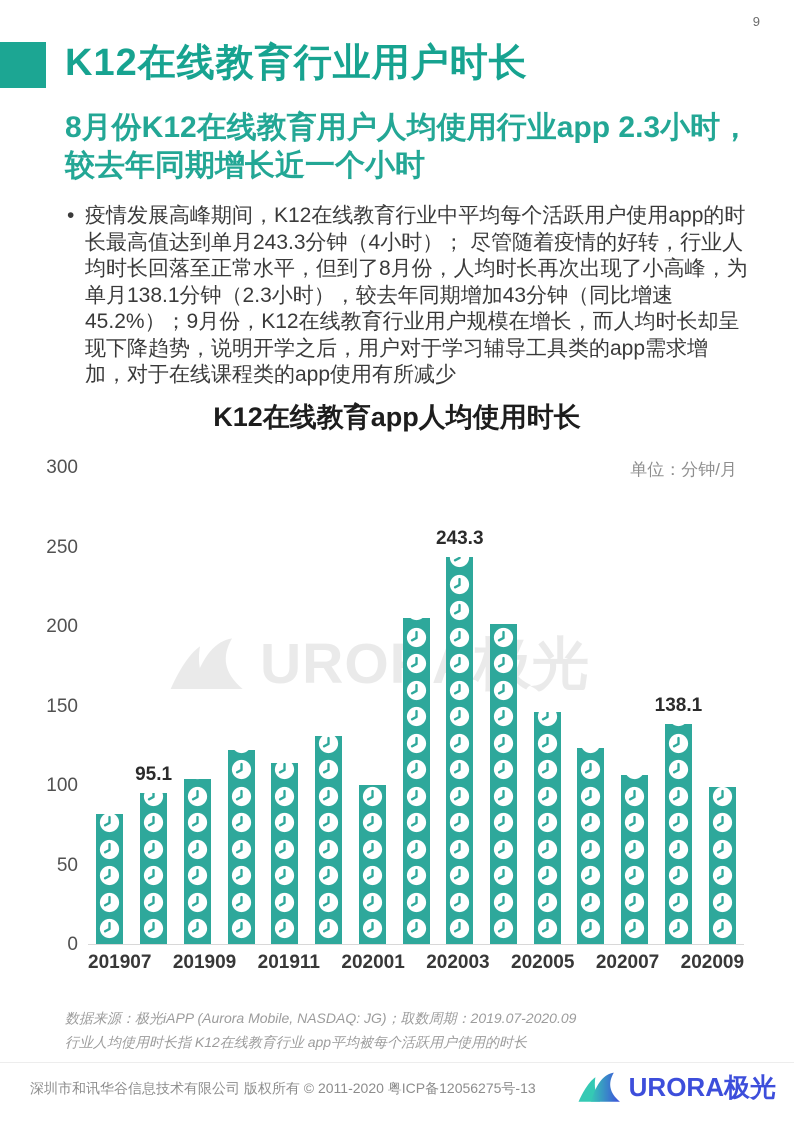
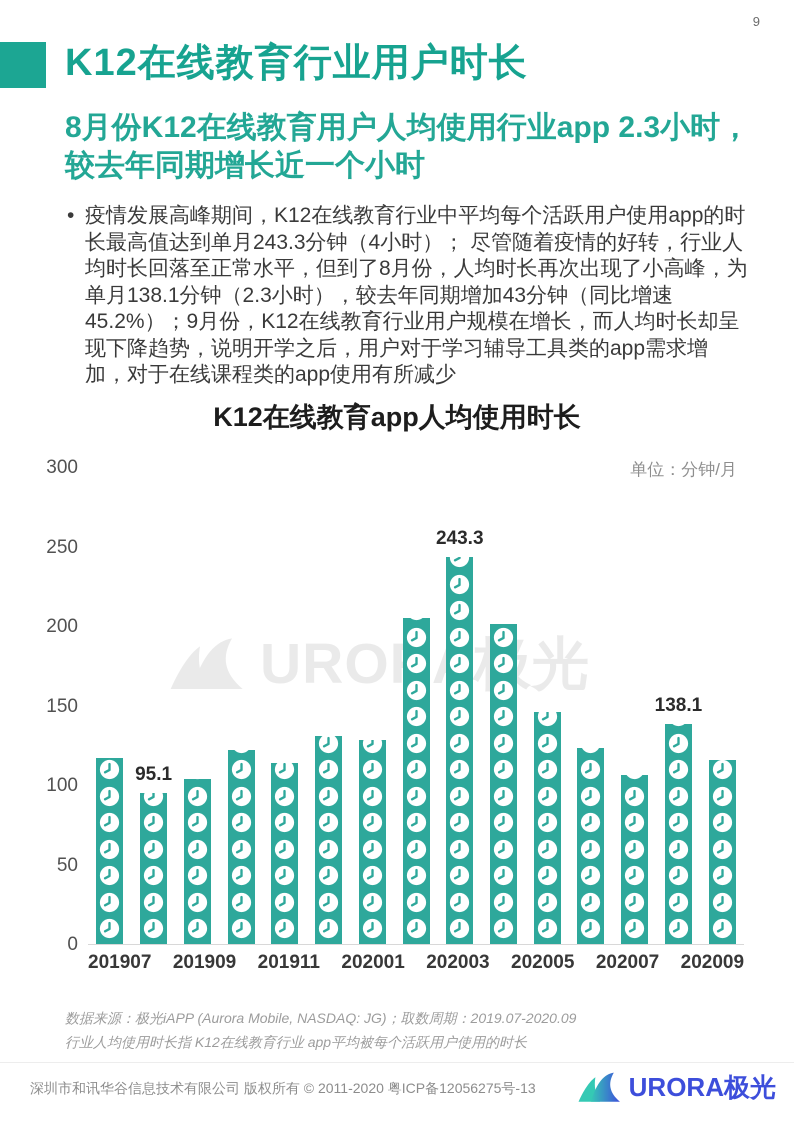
201907: 82 -> 117
202001: 100 -> 128
202009: 99 -> 116
